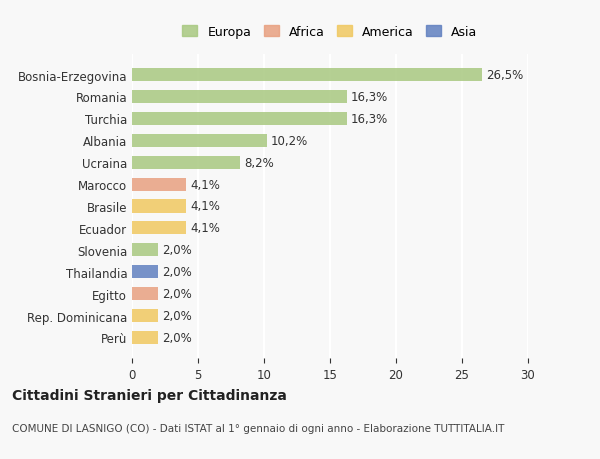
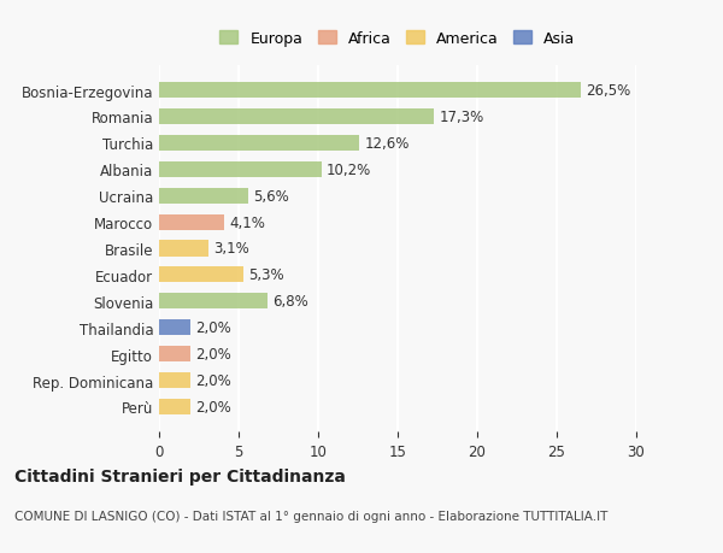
Romania: 16,3% -> 17,3%
Turchia: 16,3% -> 12,6%
Ucraina: 8,2% -> 5,6%
Brasile: 4,1% -> 3,1%
Ecuador: 4,1% -> 5,3%
Slovenia: 2,0% -> 6,8%
